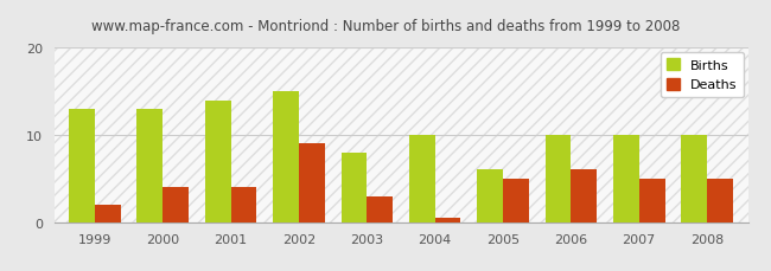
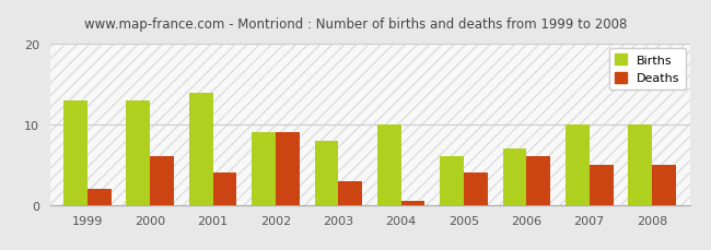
Deaths/2000: 4.0 -> 6.0
Births/2002: 15 -> 9
Deaths/2005: 5.0 -> 4.0
Births/2006: 10 -> 7
